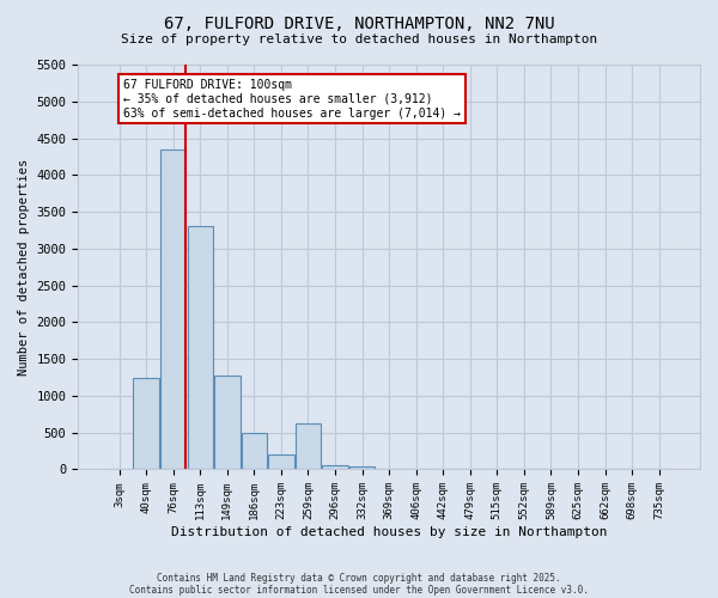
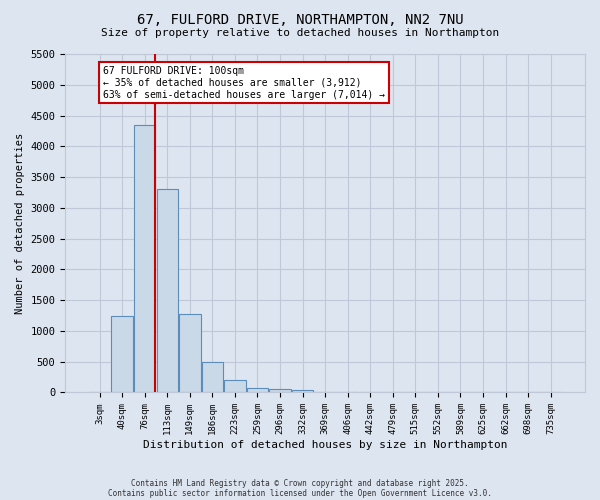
259sqm: 620 -> 80
